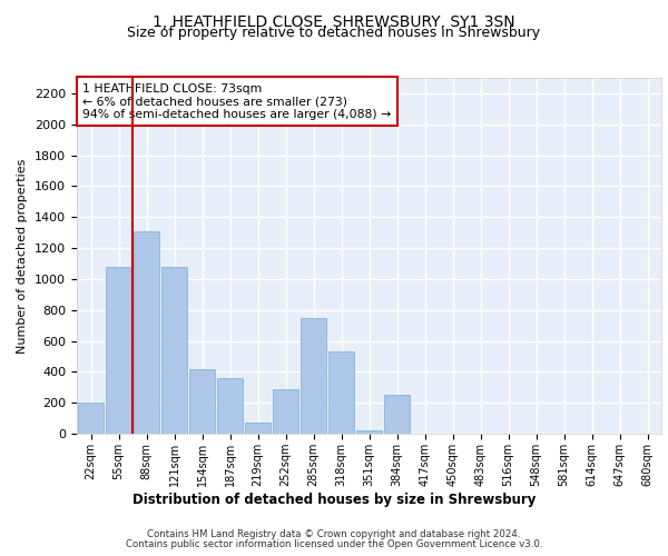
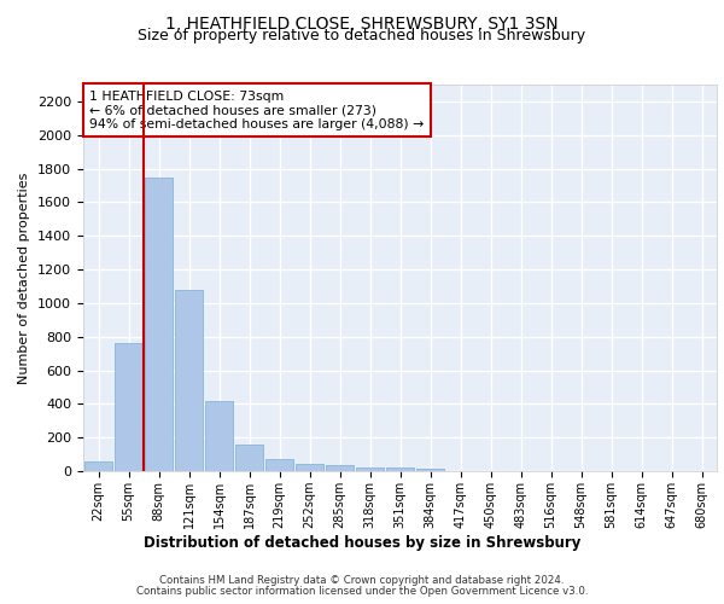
22sqm: 200 -> 60
55sqm: 1080 -> 760
88sqm: 1310 -> 1740
187sqm: 360 -> 160
252sqm: 290 -> 40
285sqm: 750 -> 40
318sqm: 530 -> 20
384sqm: 250 -> 10
